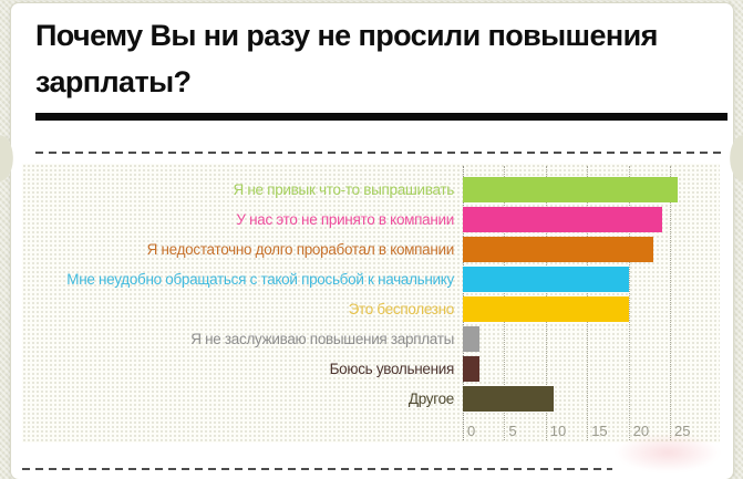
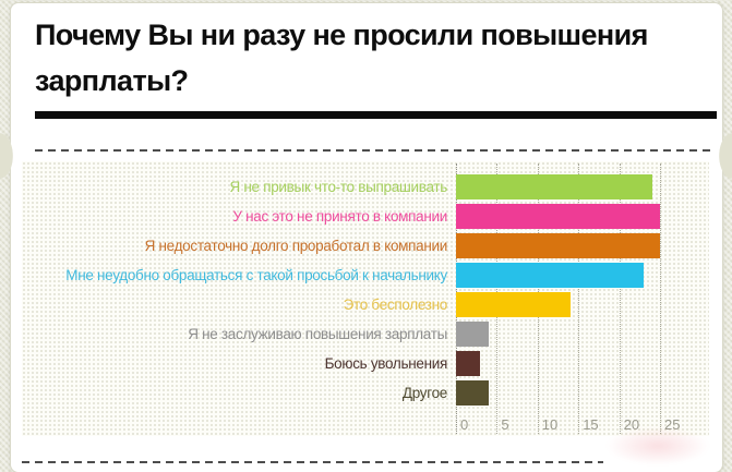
Я не привык что-то выпрашивать: 26 -> 24
У нас это не принято в компании: 24 -> 25
Я недостаточно долго проработал в компании: 23 -> 25
Мне неудобно обращаться с такой просьбой к начальнику: 20 -> 23
Это бесполезно: 20 -> 14
Я не заслуживаю повышения зарплаты: 2 -> 4
Боюсь увольнения: 2 -> 3
Другое: 11 -> 4
